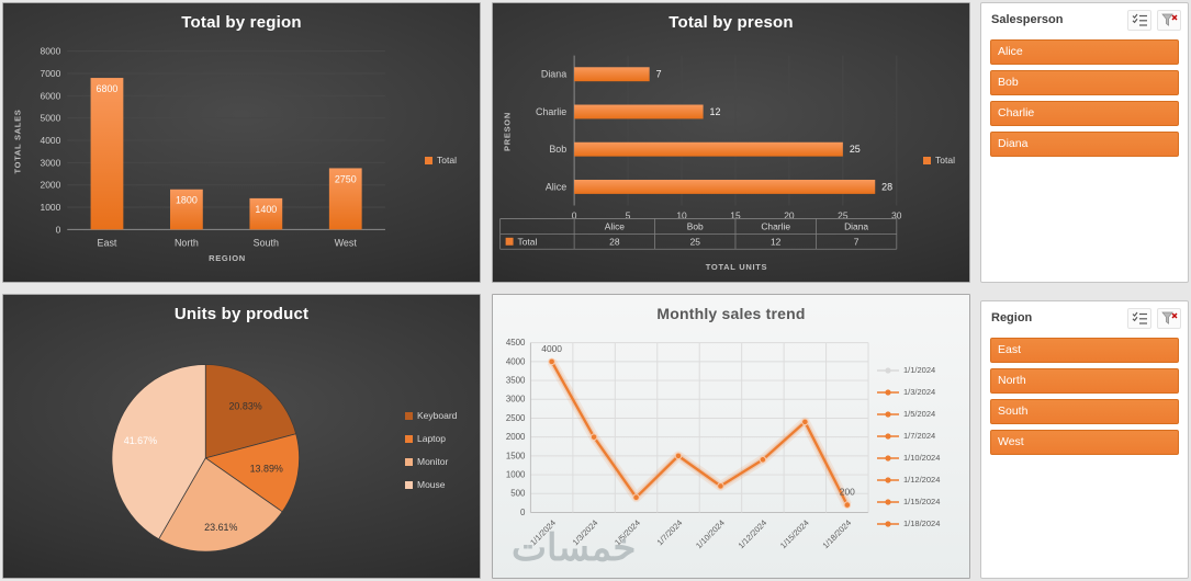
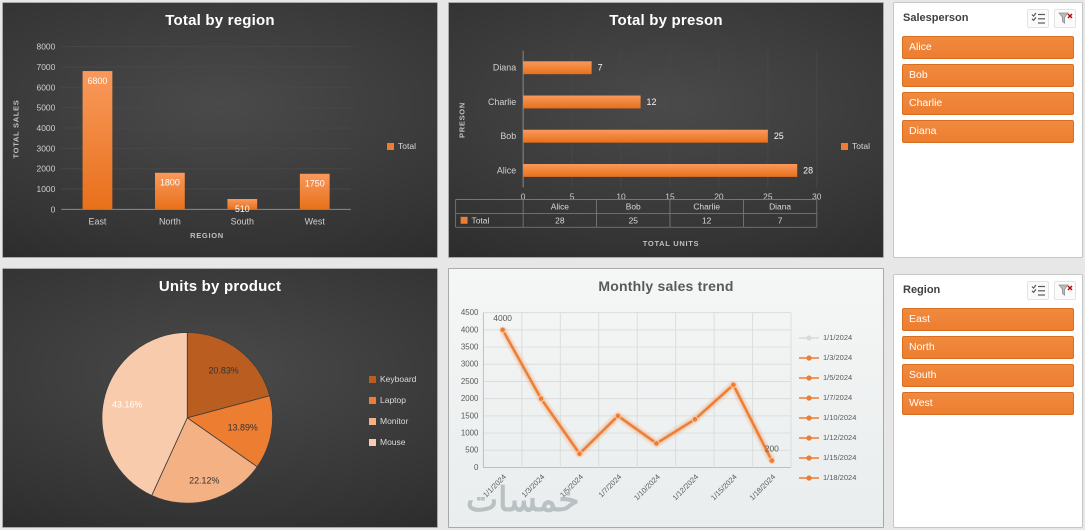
Total by region/South: 1400 -> 510
Total by region/West: 2750 -> 1750
Units by product/Monitor: 23.61% -> 22.12%
Units by product/Mouse: 41.67% -> 43.16%
